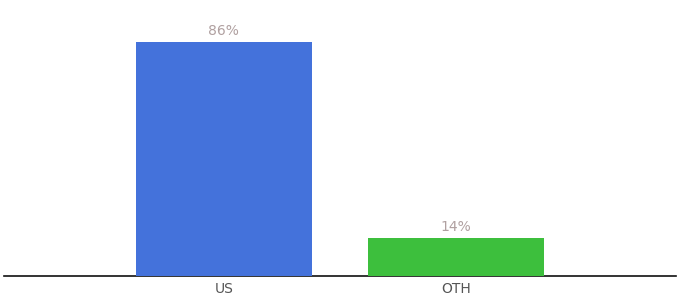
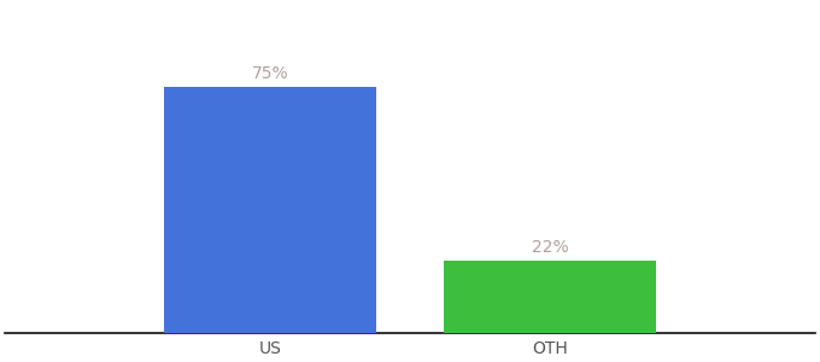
US: 86% -> 75%
OTH: 14% -> 22%
